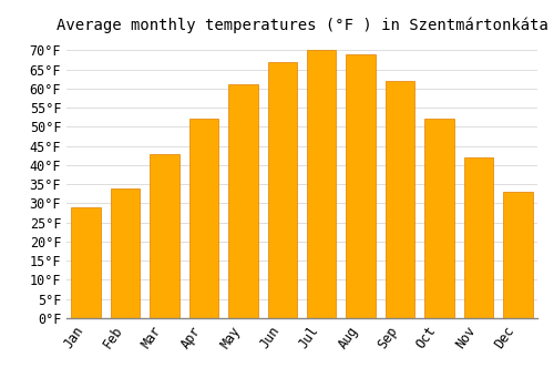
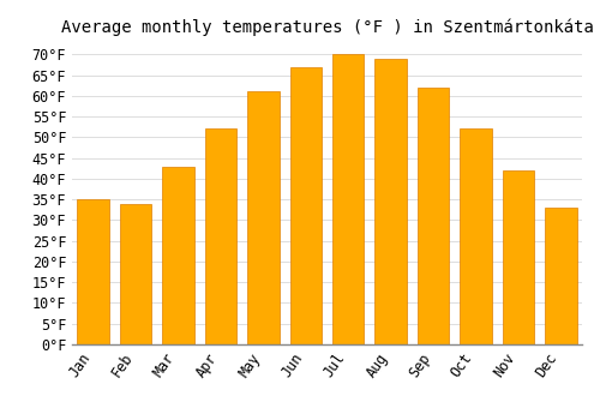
Jan: 29°F -> 35°F
